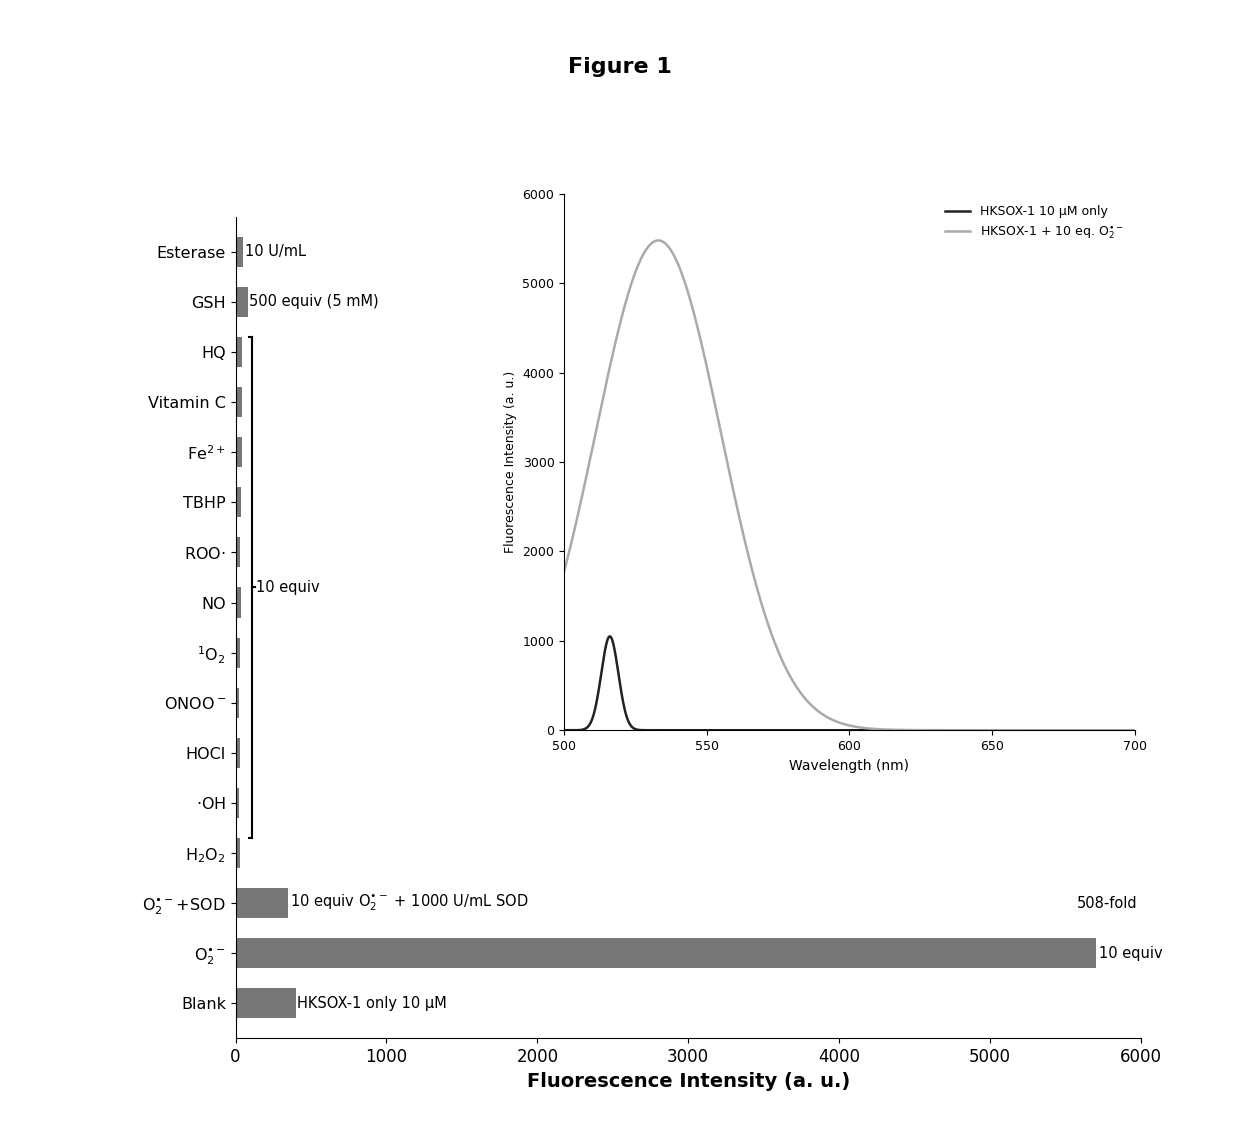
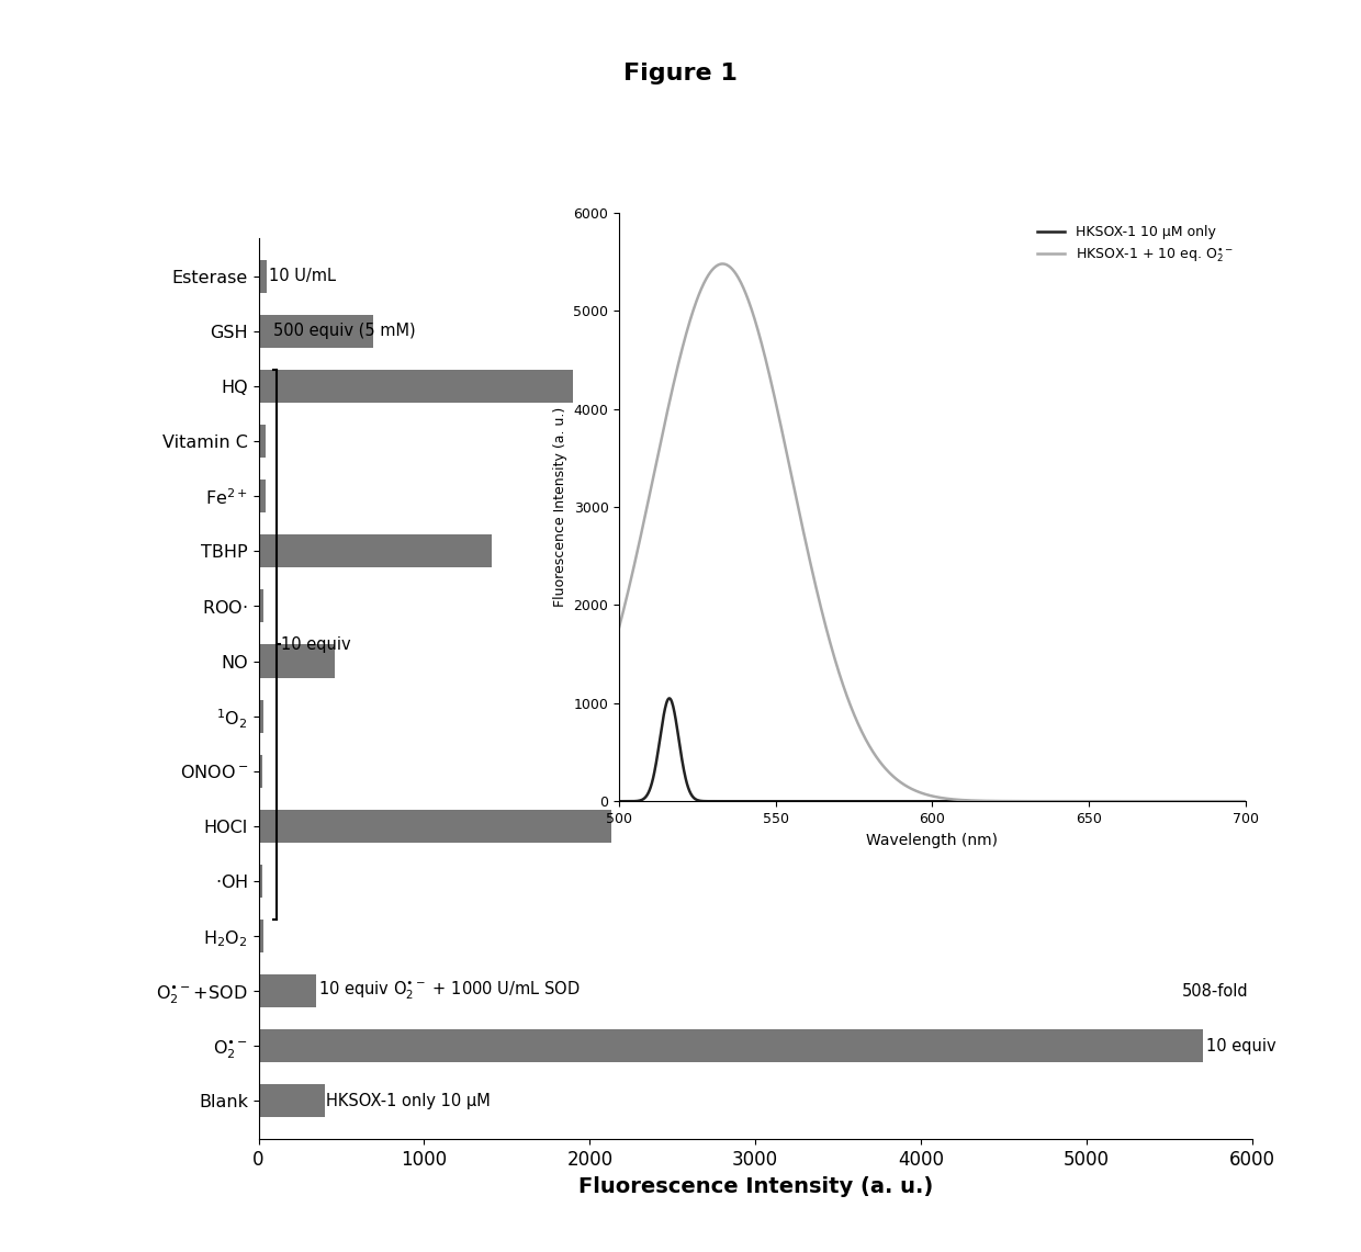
GSH: 80 -> 690
HQ: 40 -> 1900
TBHP: 40 -> 1410
NO: 40 -> 460
HOCl: 30 -> 2130
